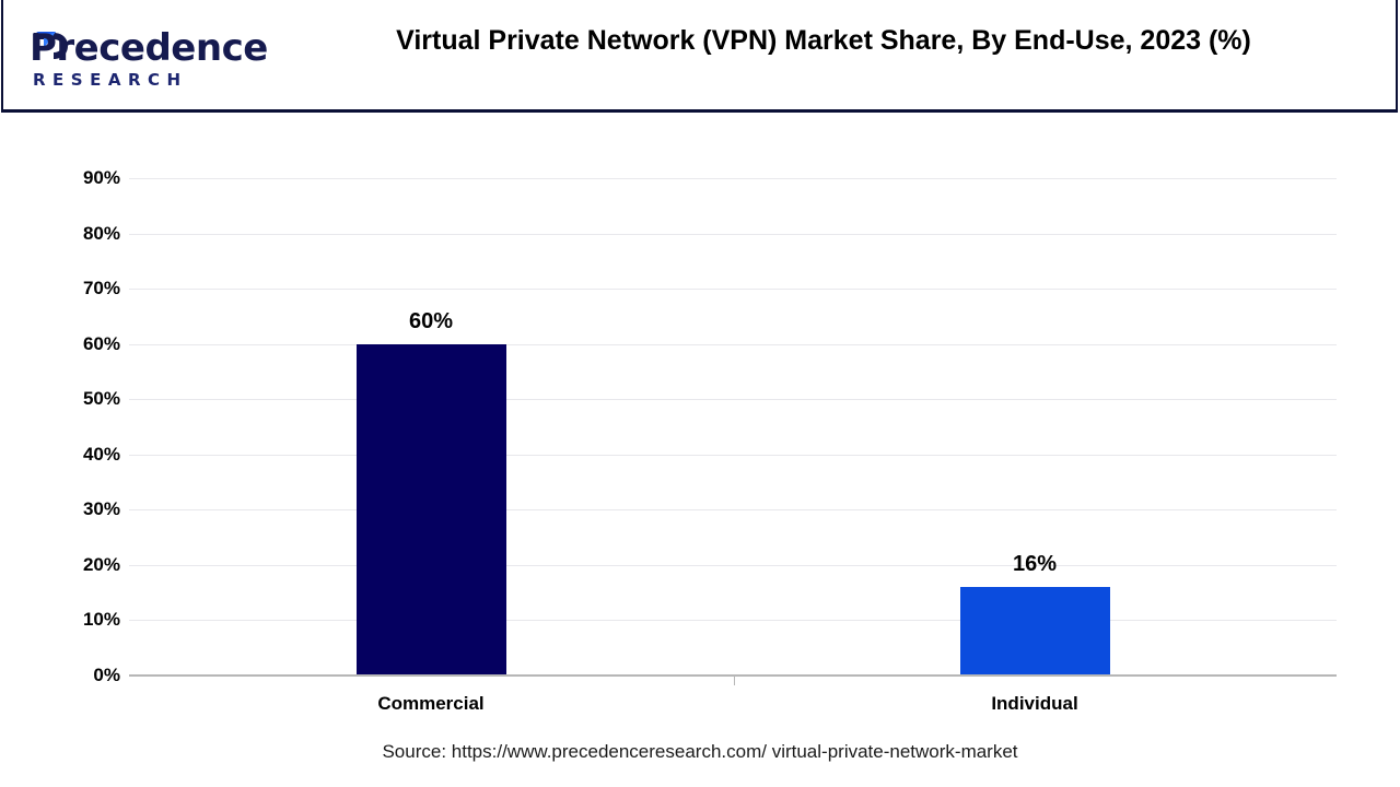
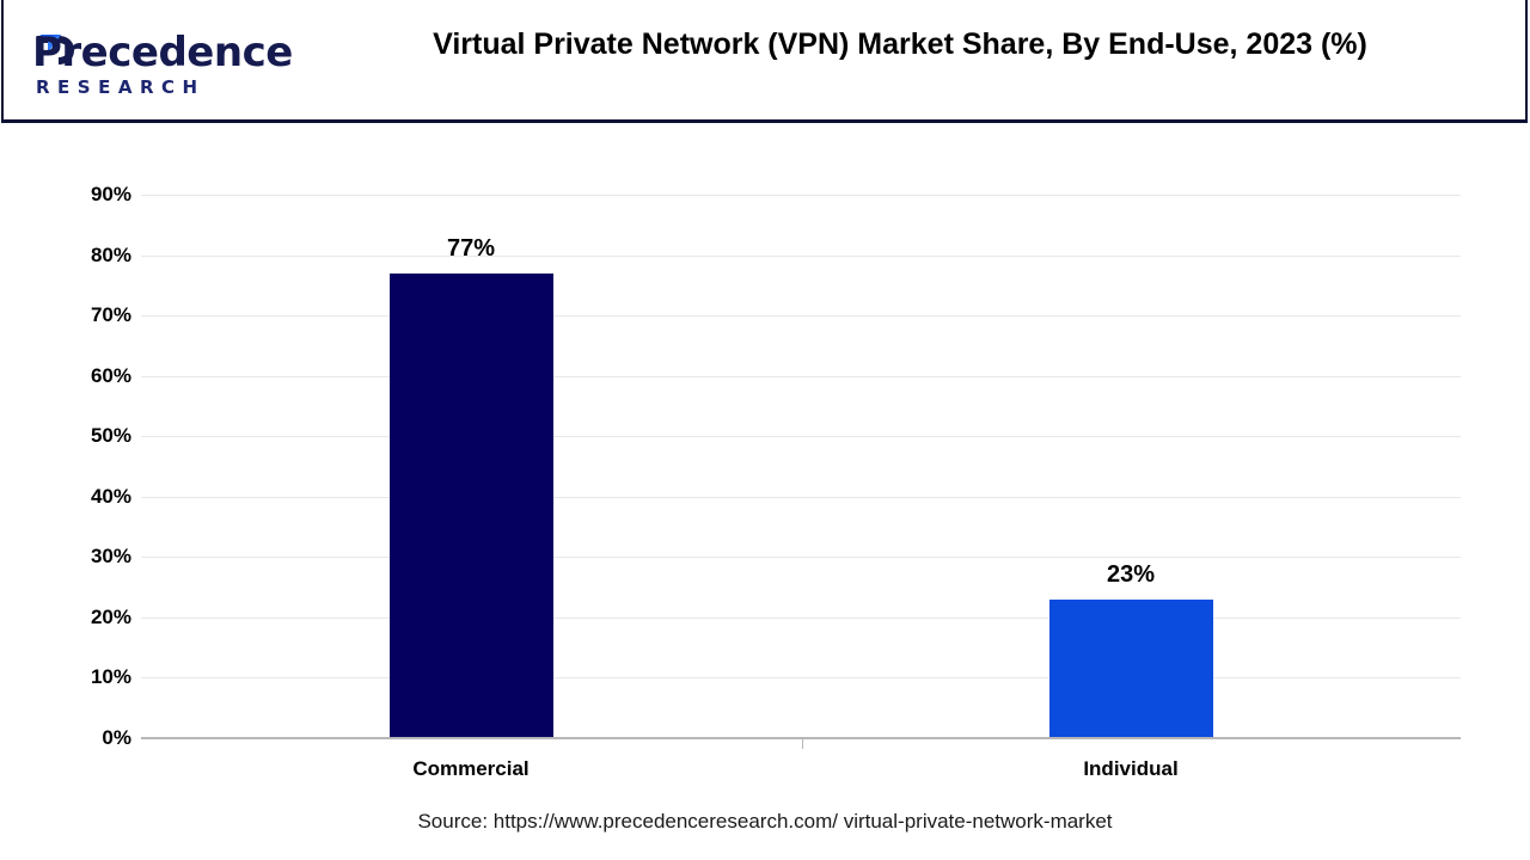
Commercial: 60% -> 77%
Individual: 16% -> 23%
